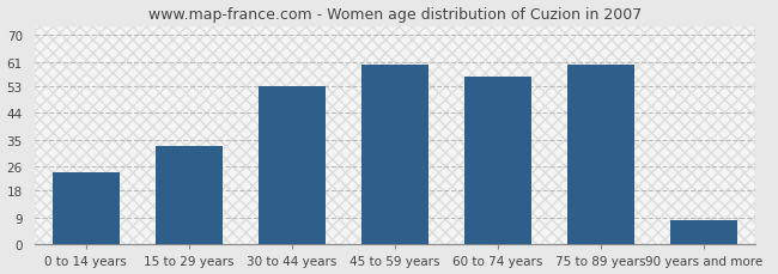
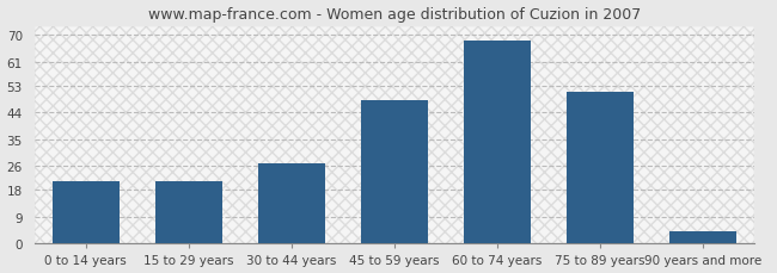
0 to 14 years: 24 -> 21
15 to 29 years: 33 -> 21
30 to 44 years: 53 -> 27
45 to 59 years: 60 -> 48
60 to 74 years: 56 -> 68
75 to 89 years: 60 -> 51
90 years and more: 8 -> 4
